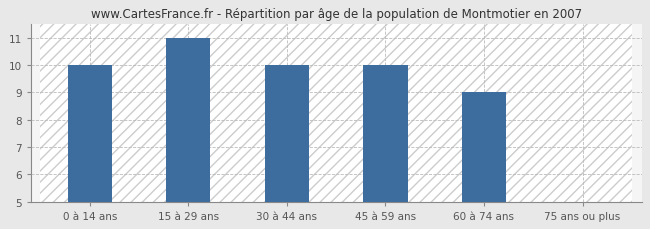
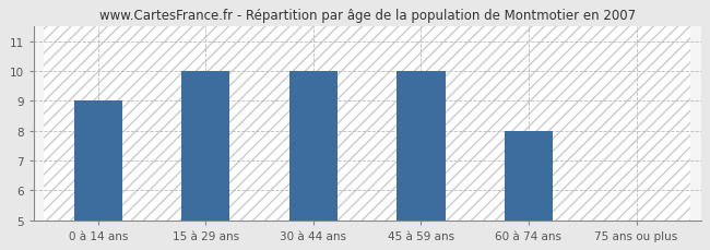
0 à 14 ans: 10 -> 9
15 à 29 ans: 11 -> 10
60 à 74 ans: 9 -> 8
